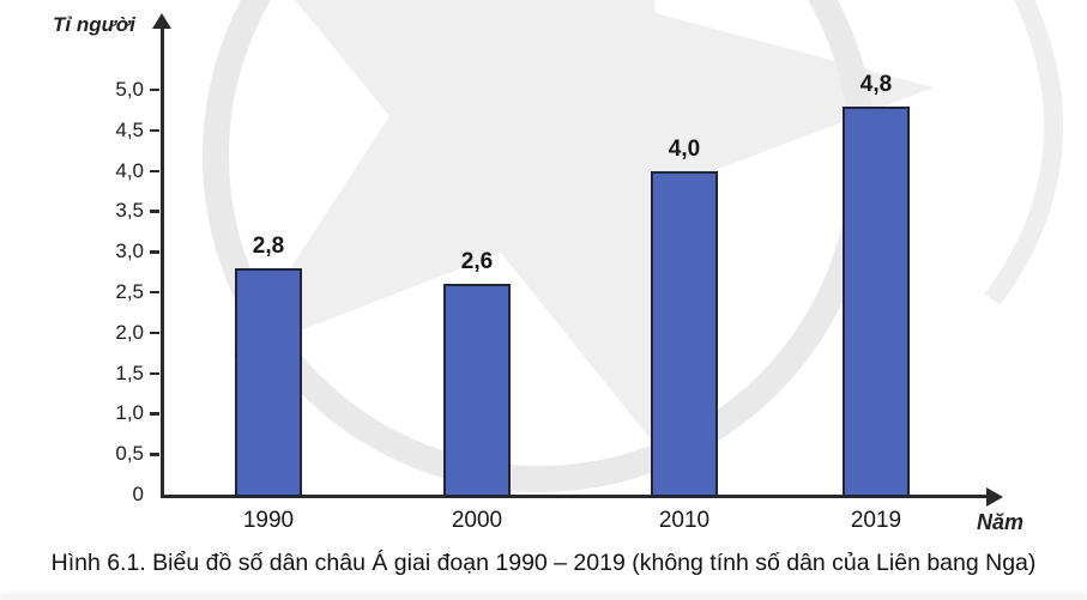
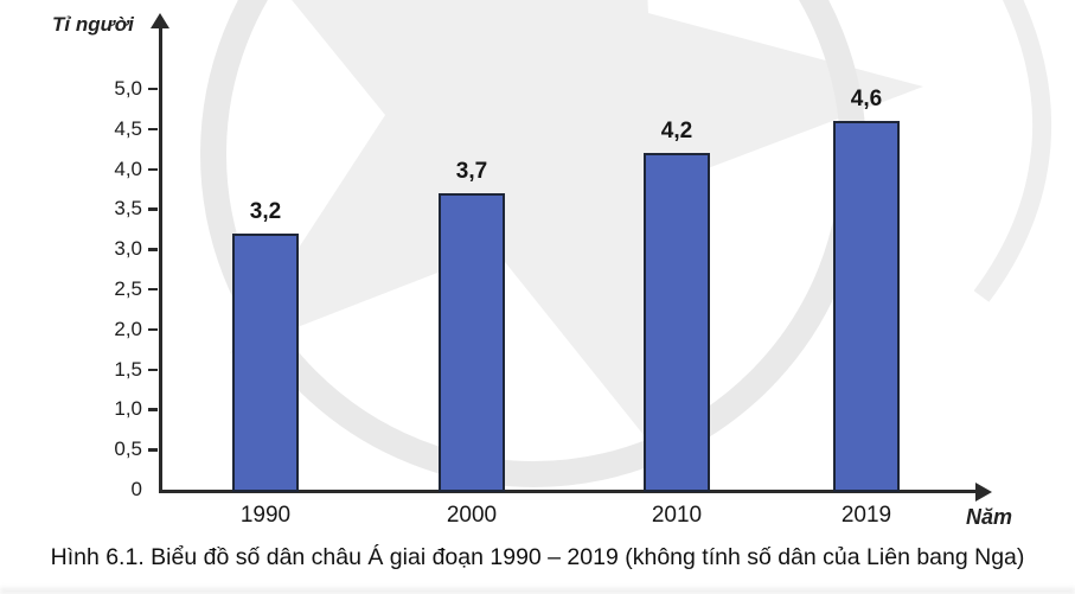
1990: 2,8 -> 3,2
2000: 2,6 -> 3,7
2010: 4,0 -> 4,2
2019: 4,8 -> 4,6
